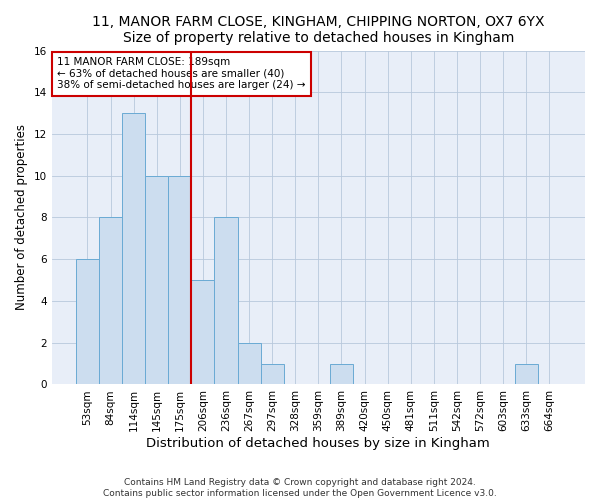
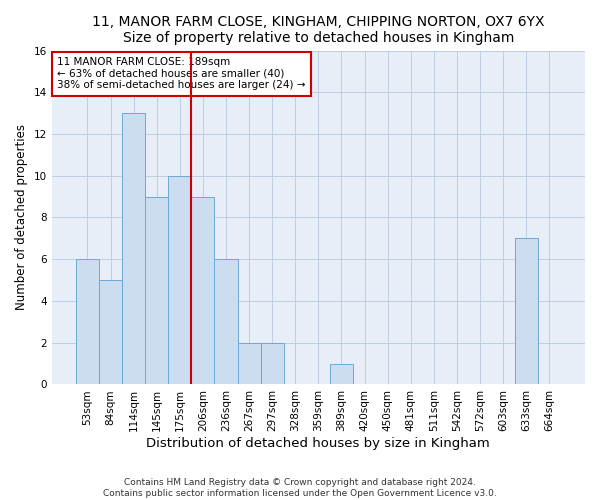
84sqm: 8 -> 5
145sqm: 10 -> 9
206sqm: 5 -> 9
236sqm: 8 -> 6
297sqm: 1 -> 2
633sqm: 1 -> 7
